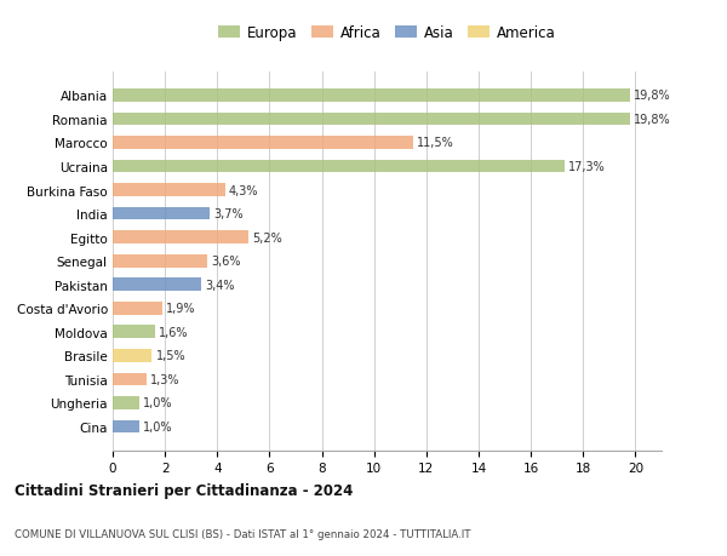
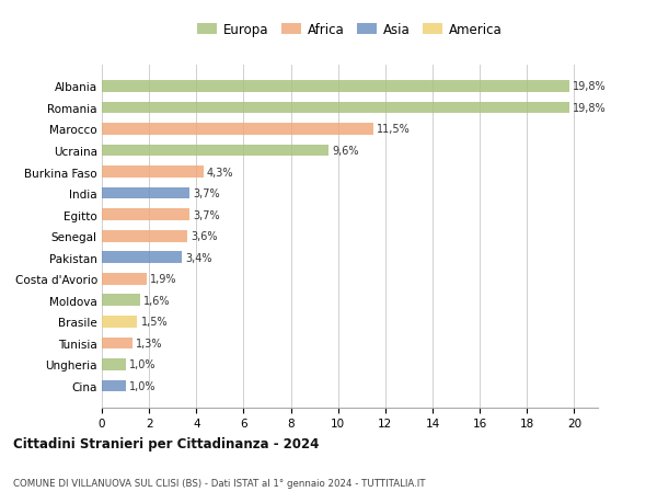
Ucraina: 17,3% -> 9,6%
Egitto: 5,2% -> 3,7%
